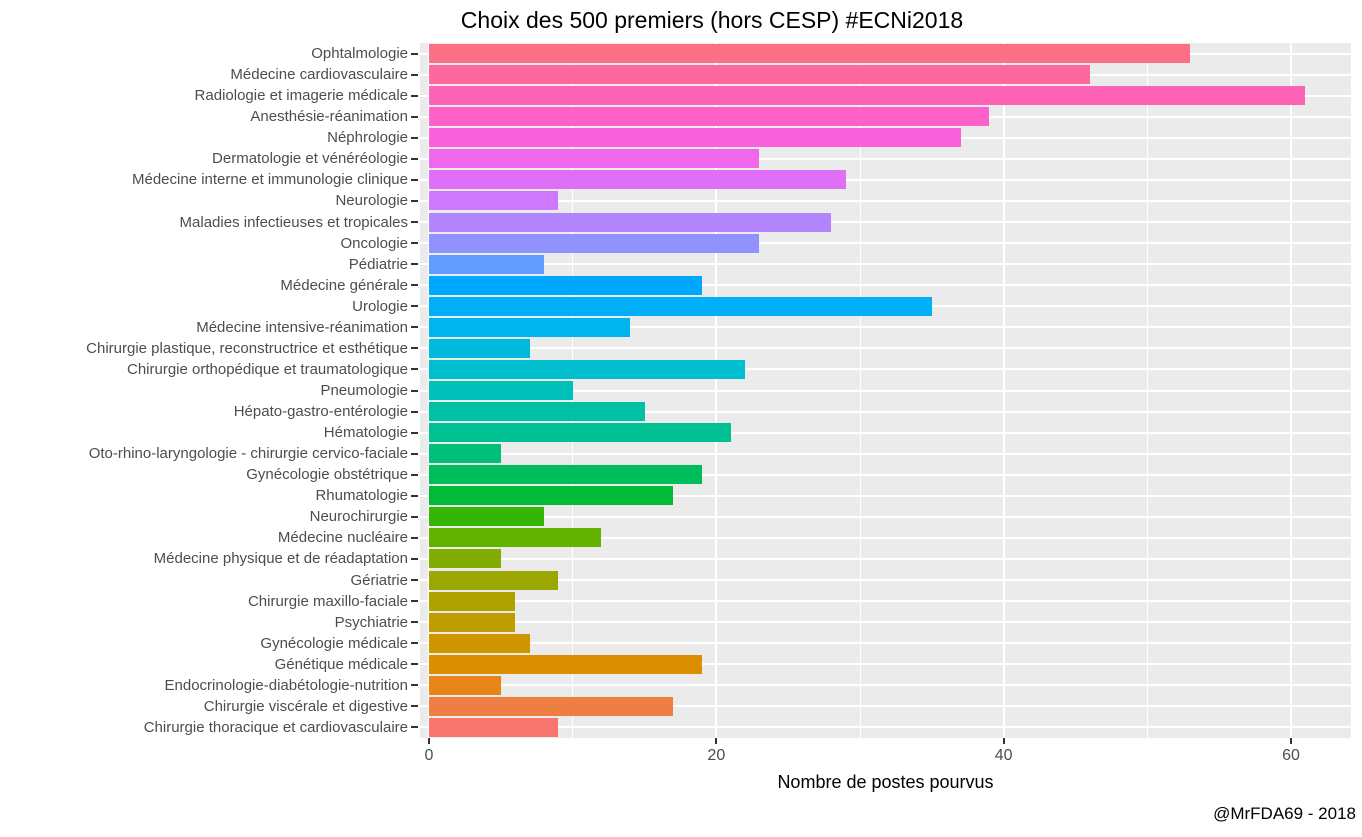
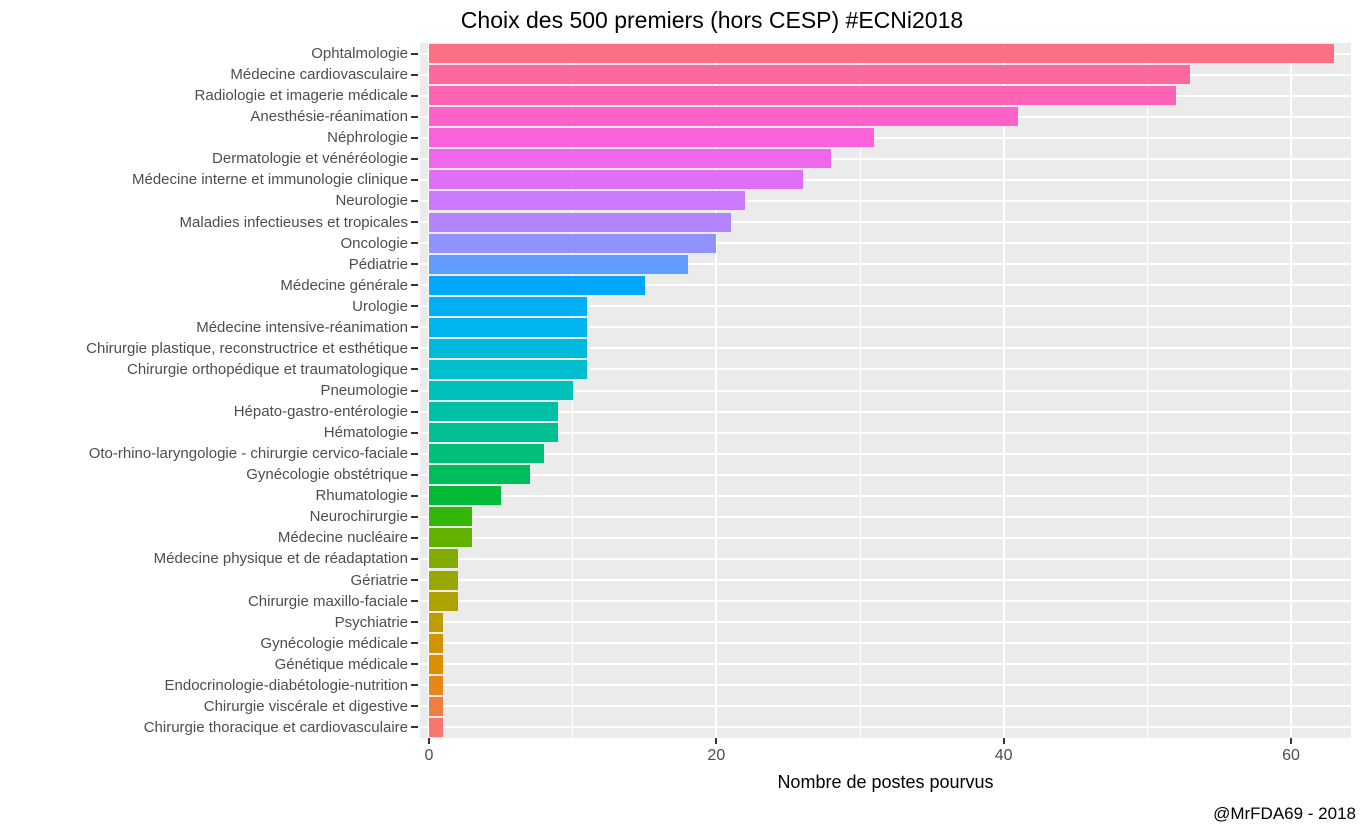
Ophtalmologie: 53 -> 63
Médecine cardiovasculaire: 46 -> 53
Radiologie et imagerie médicale: 61 -> 52
Anesthésie-réanimation: 39 -> 41
Néphrologie: 37 -> 31
Dermatologie et vénéréologie: 23 -> 28
Médecine interne et immunologie clinique: 29 -> 26
Neurologie: 9 -> 22
Maladies infectieuses et tropicales: 28 -> 21
Oncologie: 23 -> 20
Pédiatrie: 8 -> 18
Médecine générale: 19 -> 15
Urologie: 35 -> 11
Médecine intensive-réanimation: 14 -> 11
Chirurgie plastique, reconstructrice et esthétique: 7 -> 11
Chirurgie orthopédique et traumatologique: 22 -> 11
Hépato-gastro-entérologie: 15 -> 9
Hématologie: 21 -> 9
Oto-rhino-laryngologie - chirurgie cervico-faciale: 5 -> 8
Gynécologie obstétrique: 19 -> 7
Rhumatologie: 17 -> 5
Neurochirurgie: 8 -> 3
Médecine nucléaire: 12 -> 3
Médecine physique et de réadaptation: 5 -> 2
Gériatrie: 9 -> 2
Chirurgie maxillo-faciale: 6 -> 2
Psychiatrie: 6 -> 1
Gynécologie médicale: 7 -> 1
Génétique médicale: 19 -> 1
Endocrinologie-diabétologie-nutrition: 5 -> 1
Chirurgie viscérale et digestive: 17 -> 1
Chirurgie thoracique et cardiovasculaire: 9 -> 1
